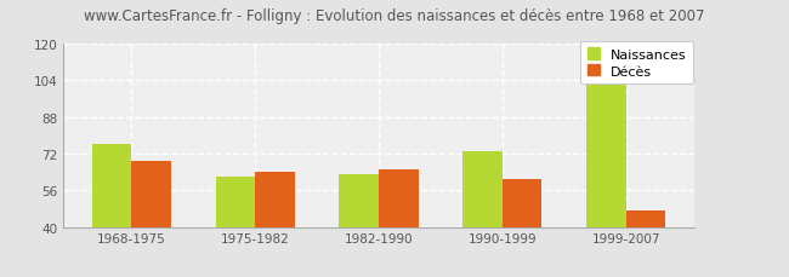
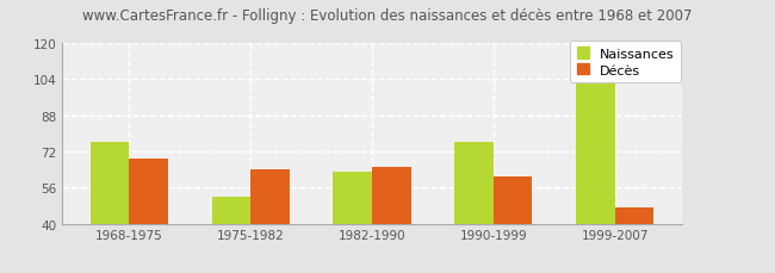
Naissances/1975-1982: 62 -> 52
Naissances/1990-1999: 73 -> 76
